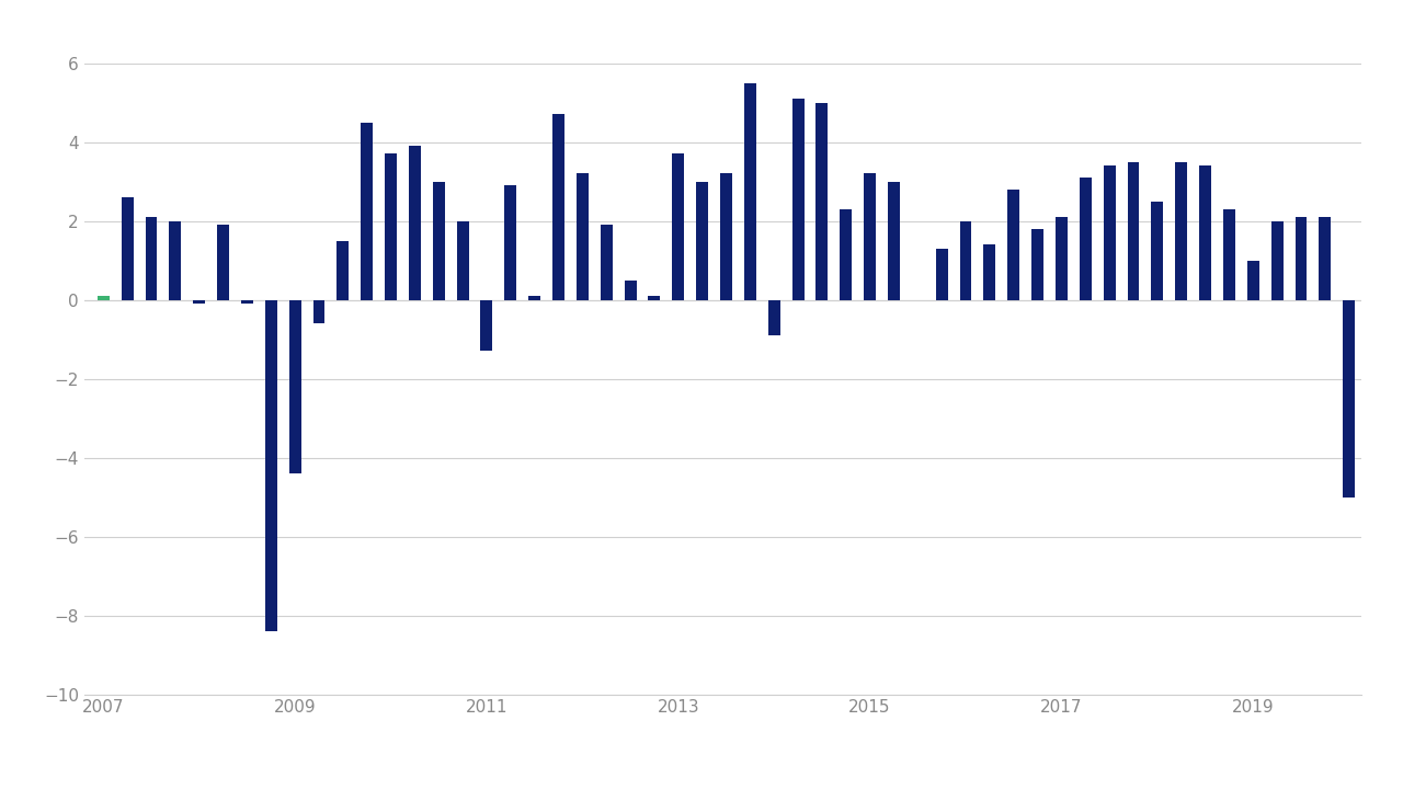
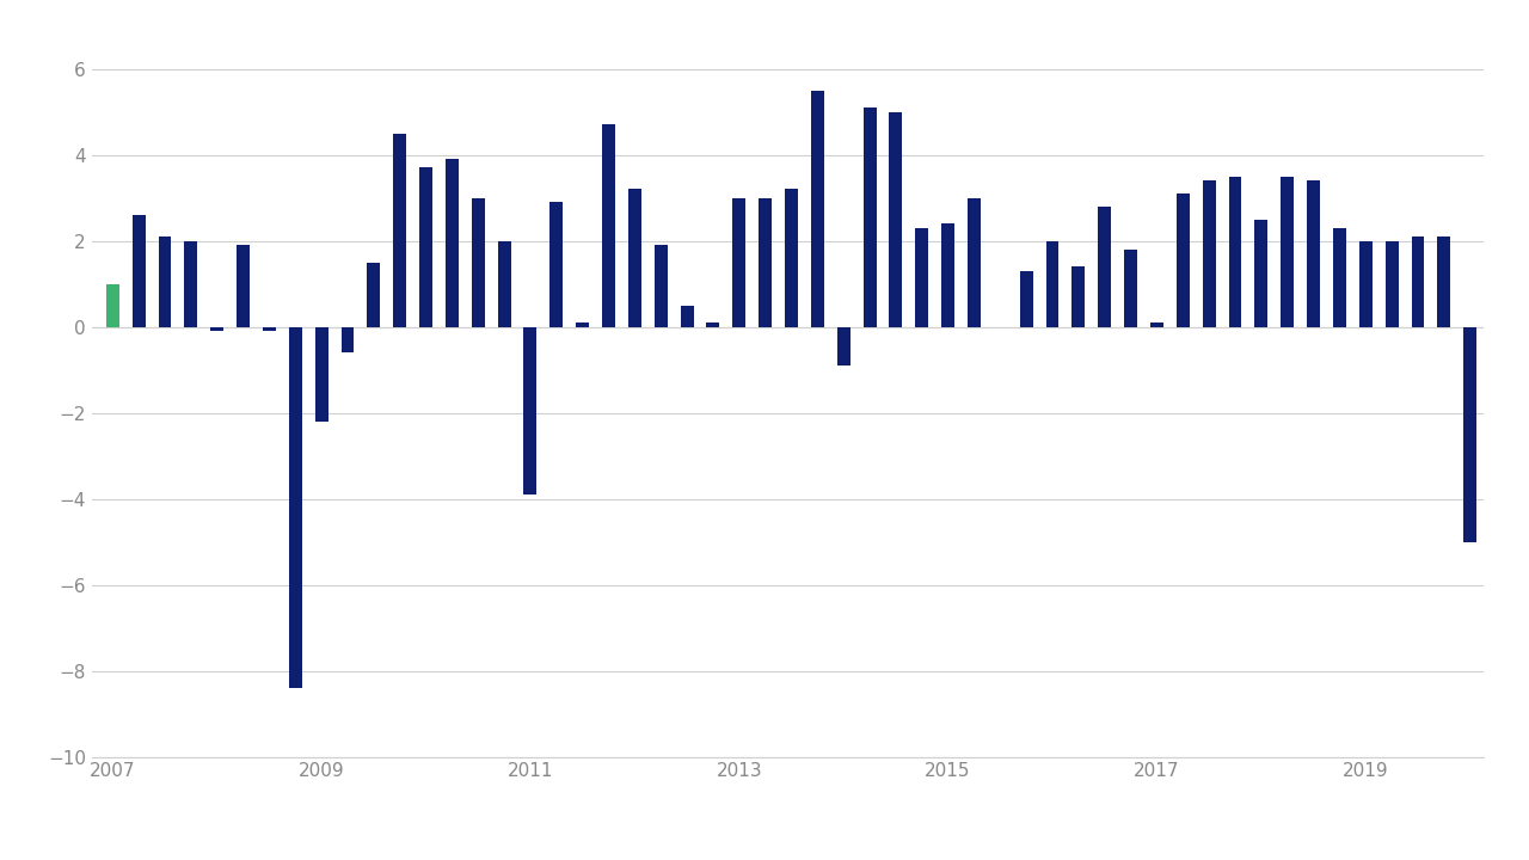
2007: 0.1 -> 1.0
2009: -4.4 -> -2.2
2011: -1.3 -> -3.9
2013: 3.7 -> 3.0
2015: 3.2 -> 2.4
2017: 2.1 -> 0.1
2019: 1.0 -> 2.0
